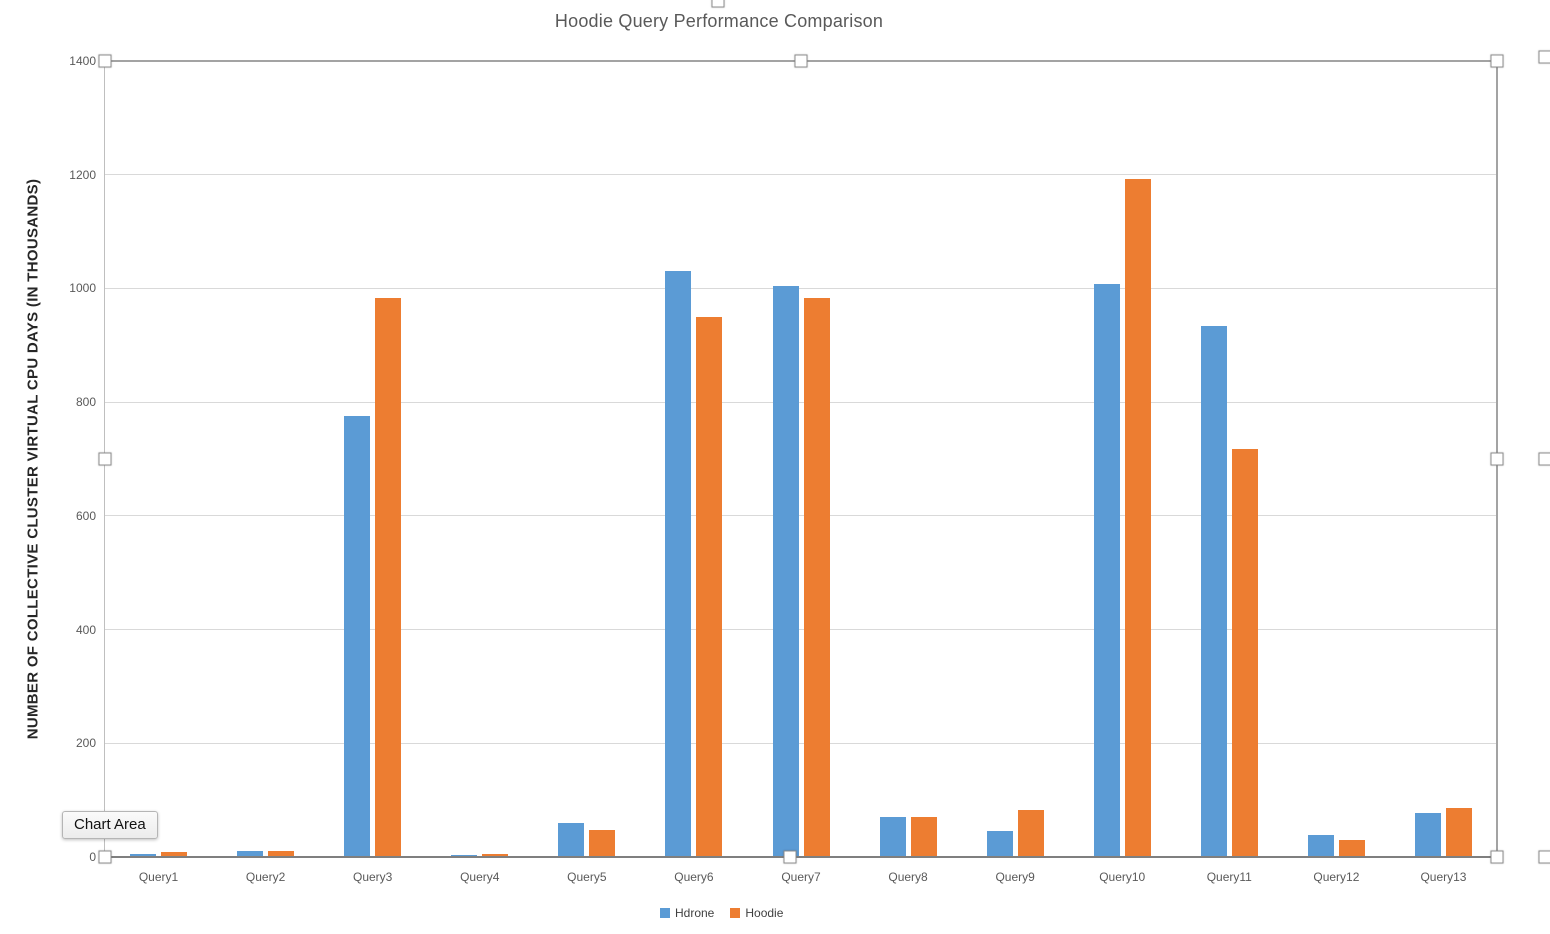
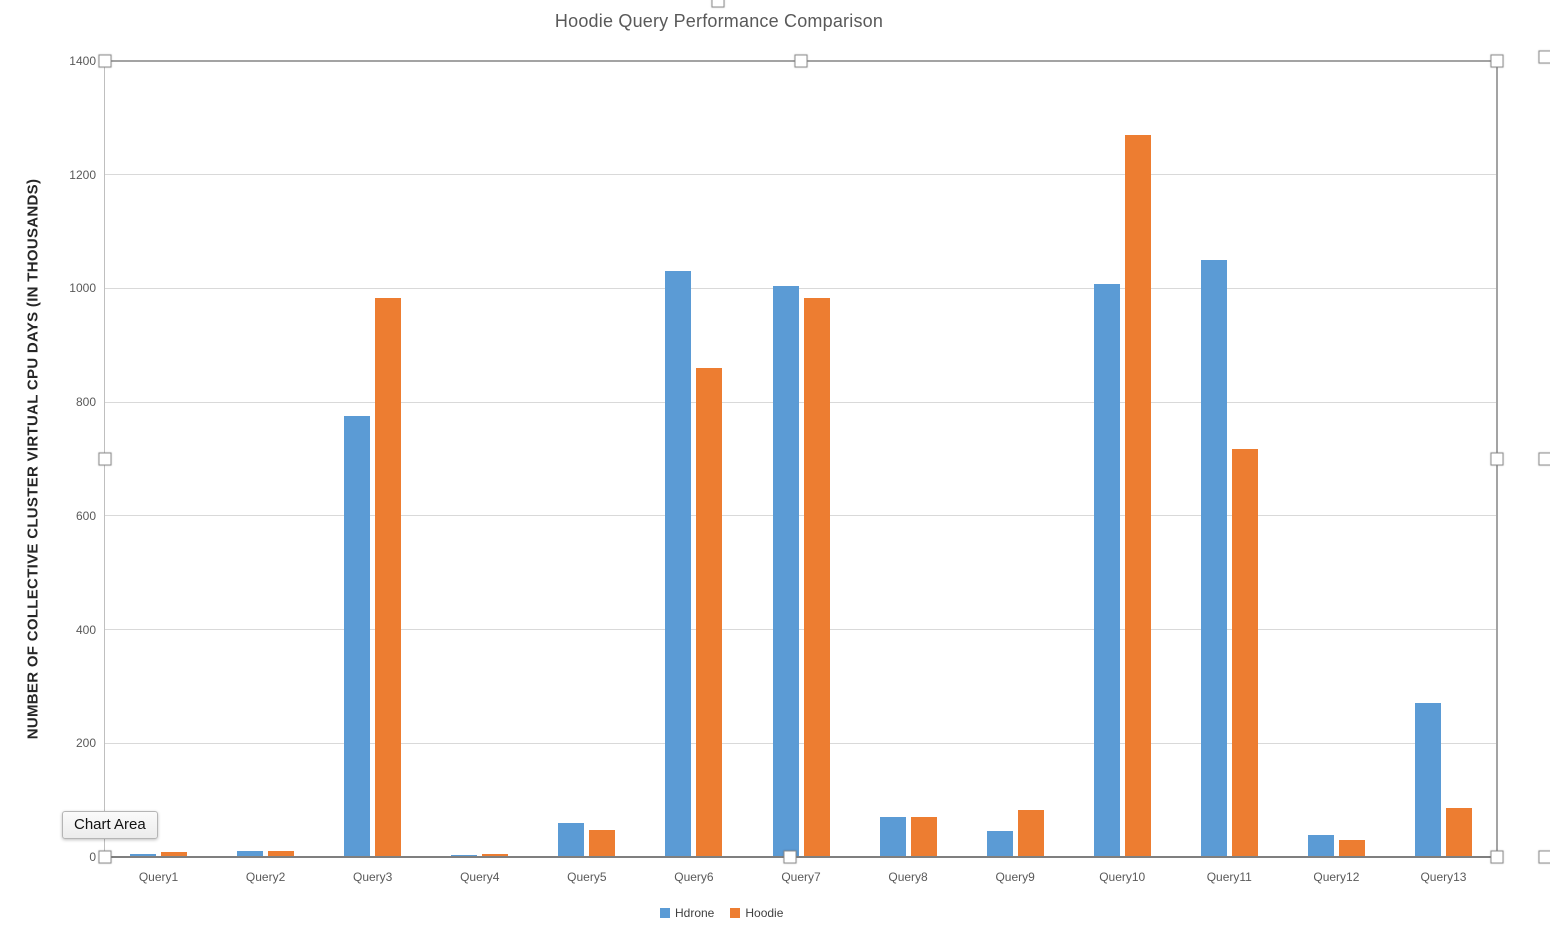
Hoodie/Query6: 950 -> 860
Hoodie/Query10: 1190 -> 1270
Hdrone/Query11: 930 -> 1050
Hdrone/Query13: 80 -> 270
